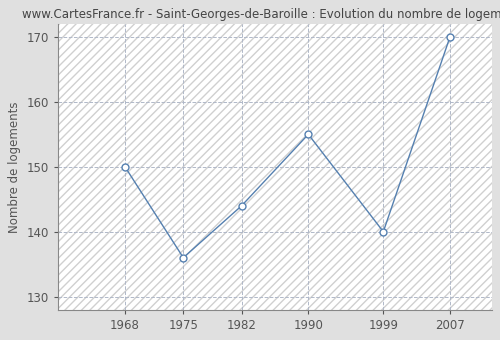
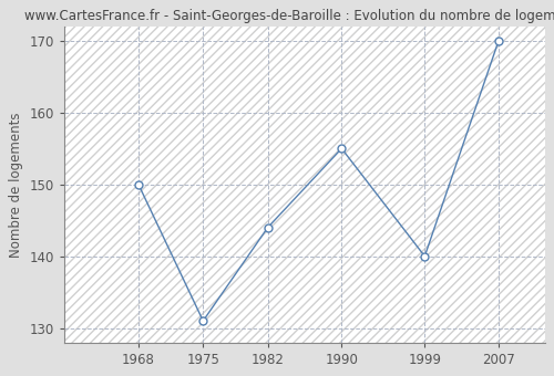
1975: 136 -> 131
